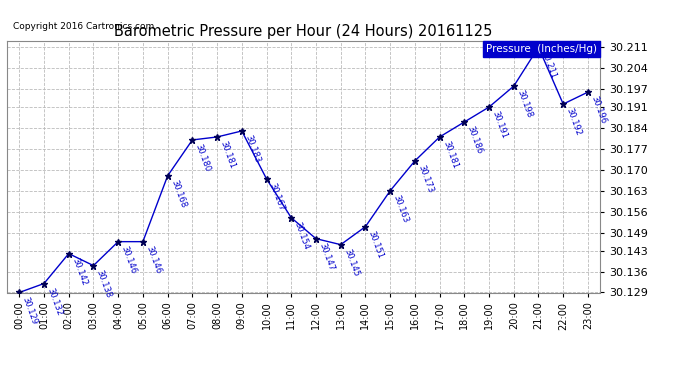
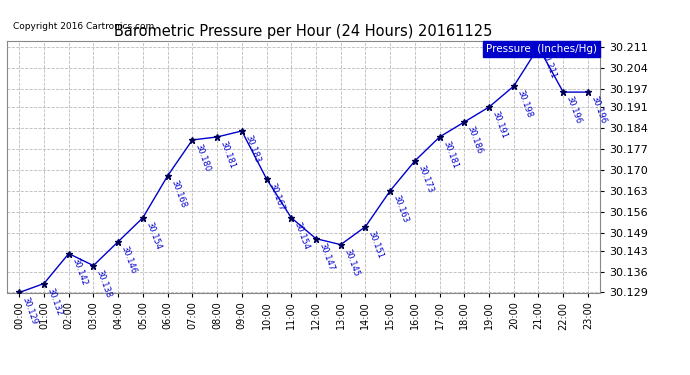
05:00: 30.146 -> 30.154
22:00: 30.192 -> 30.196
